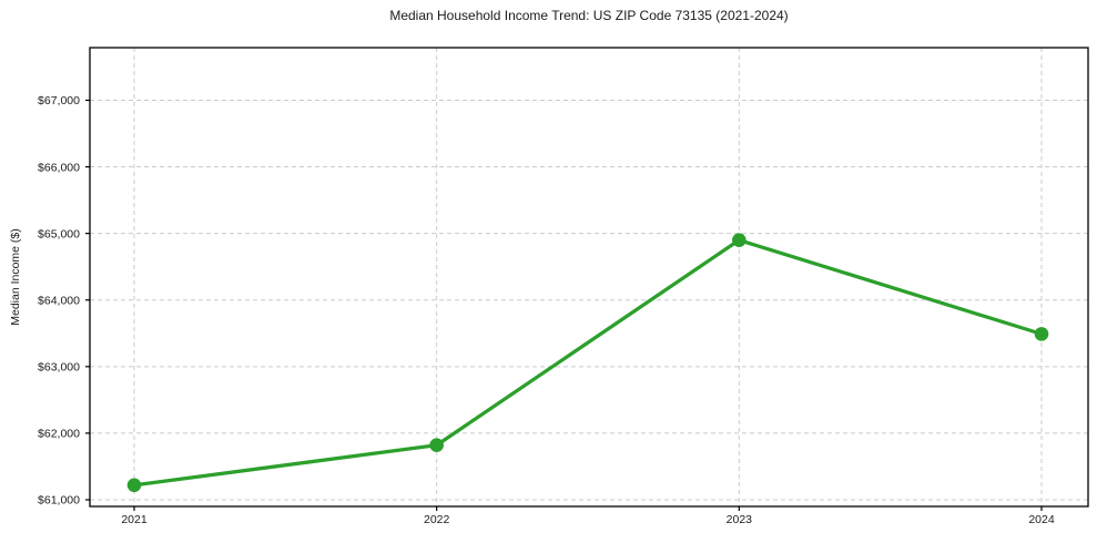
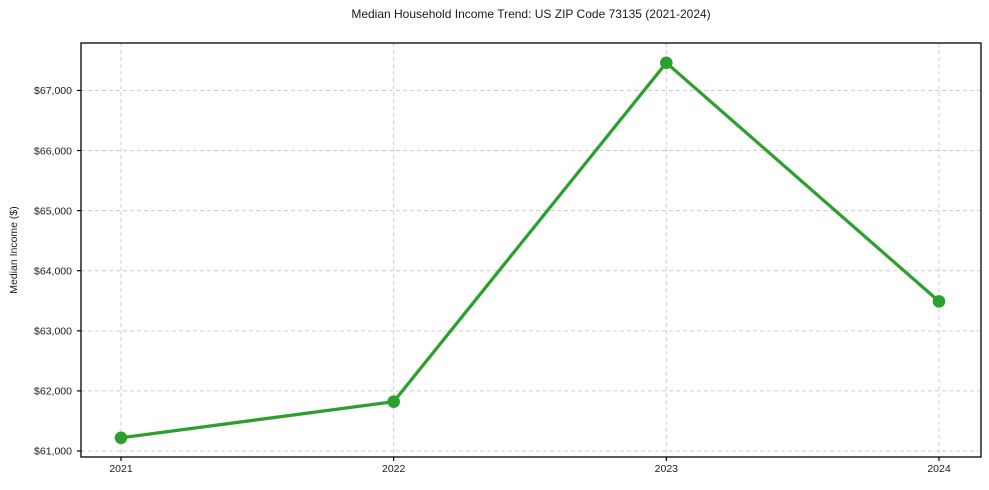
2023: $64900 -> $67500
